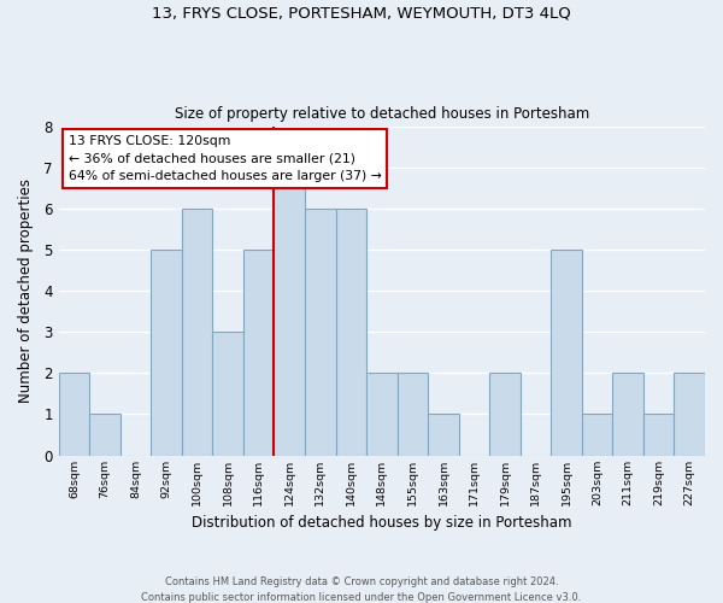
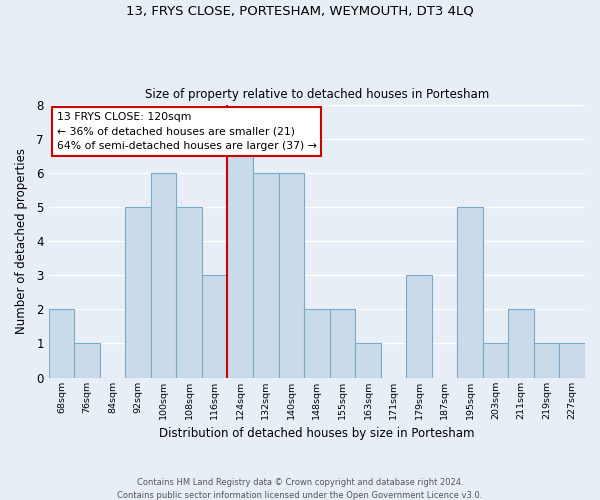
108sqm: 3 -> 5
116sqm: 5 -> 3
179sqm: 2 -> 3
227sqm: 2 -> 1
